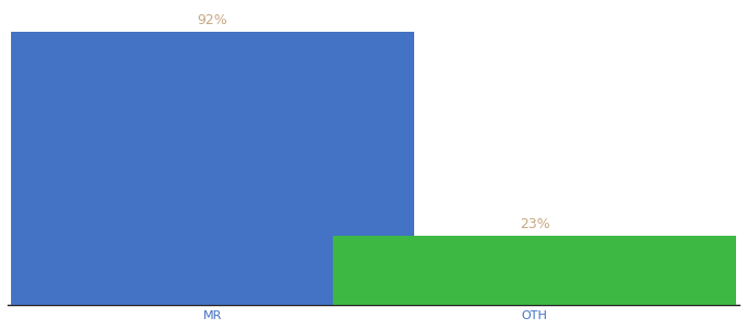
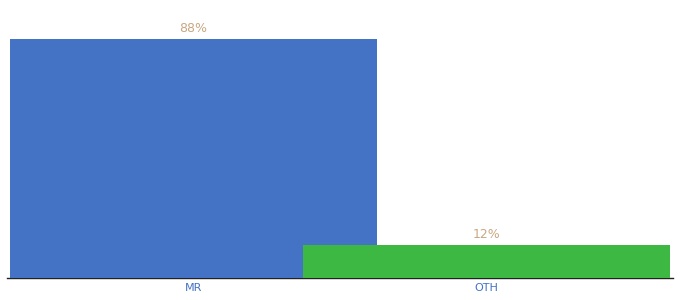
MR: 92% -> 88%
OTH: 23% -> 12%
